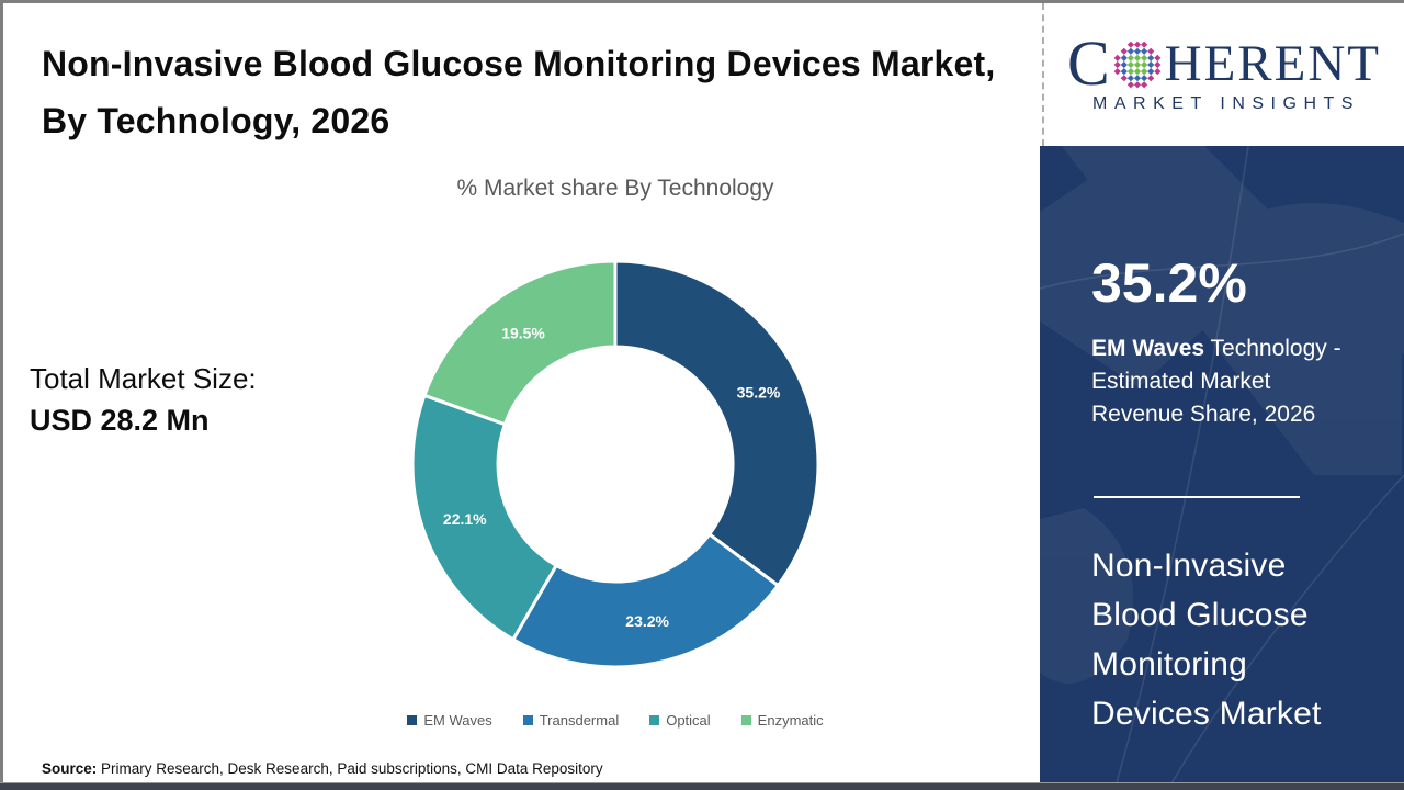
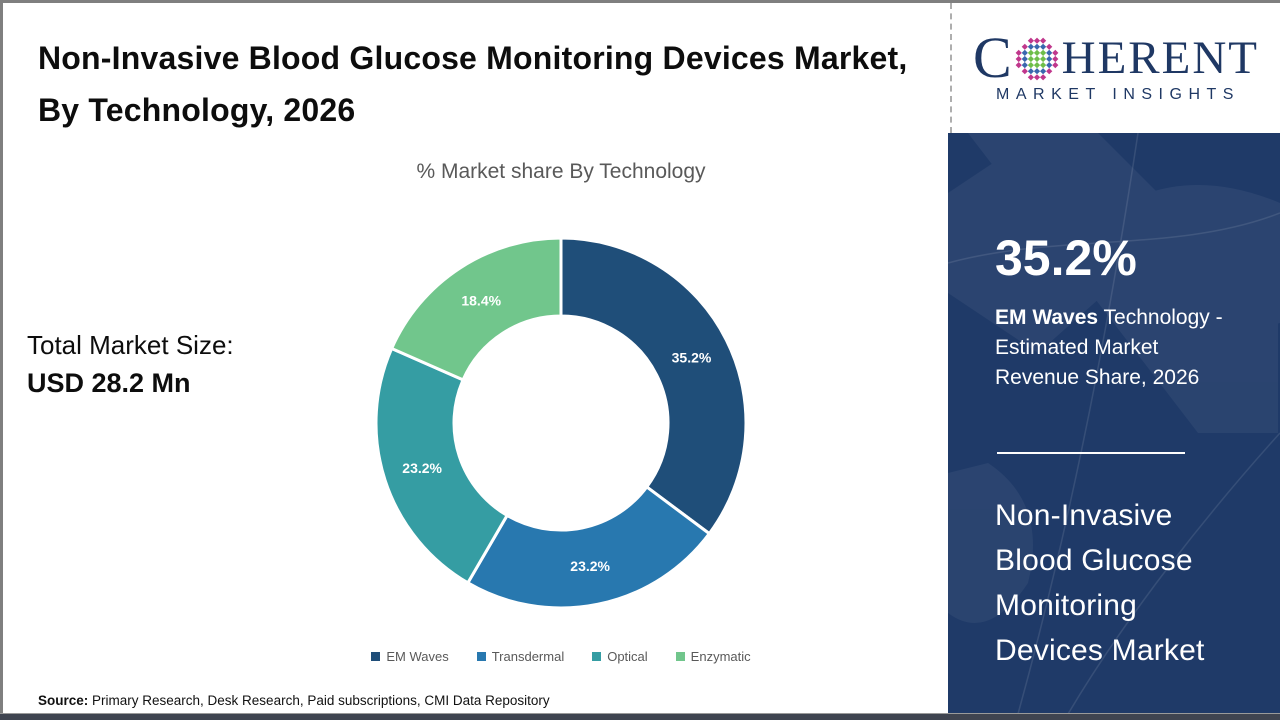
Optical: 22.1% -> 23.2%
Enzymatic: 19.5% -> 18.4%
